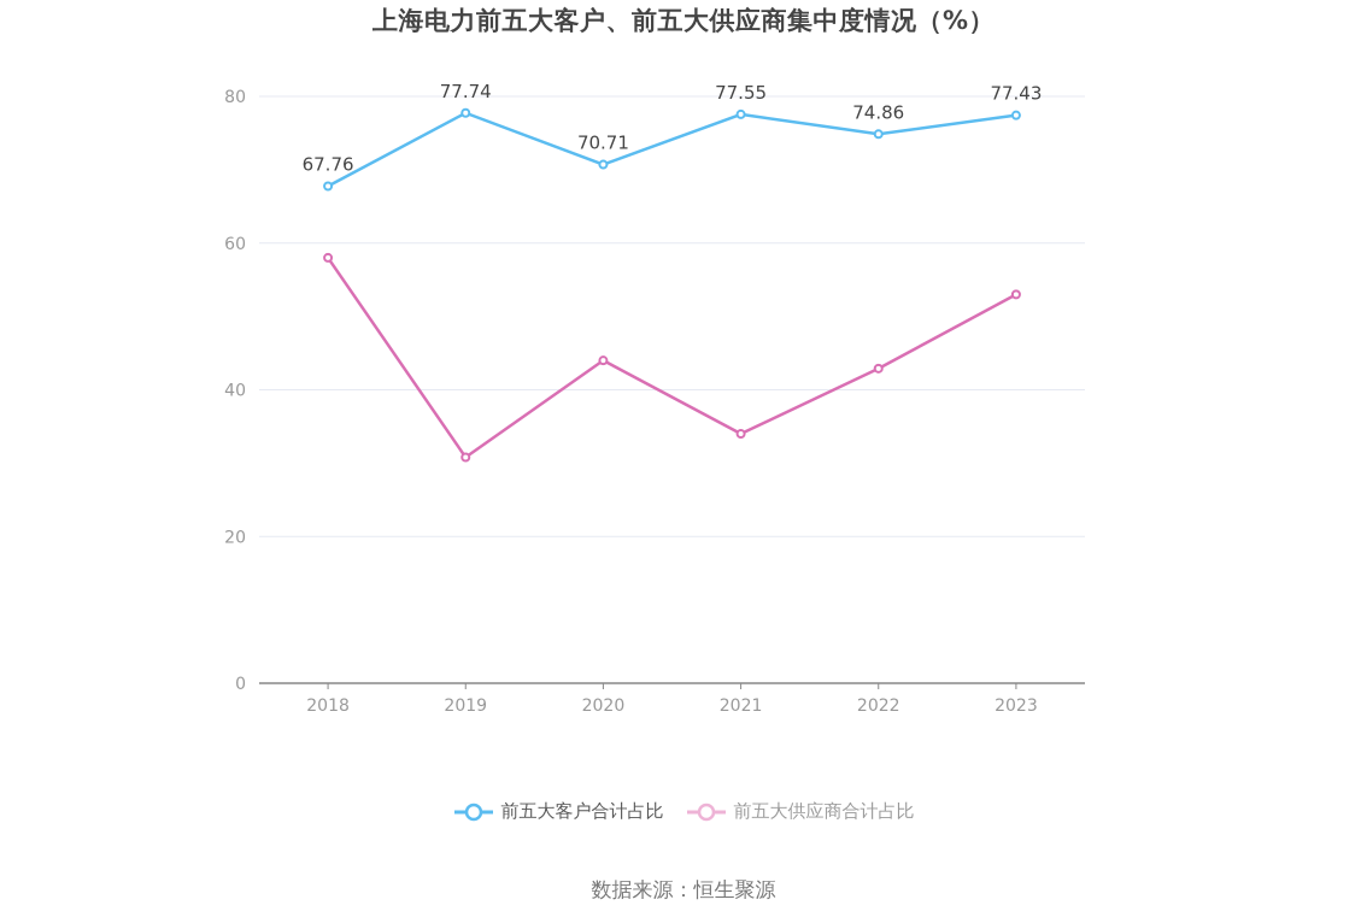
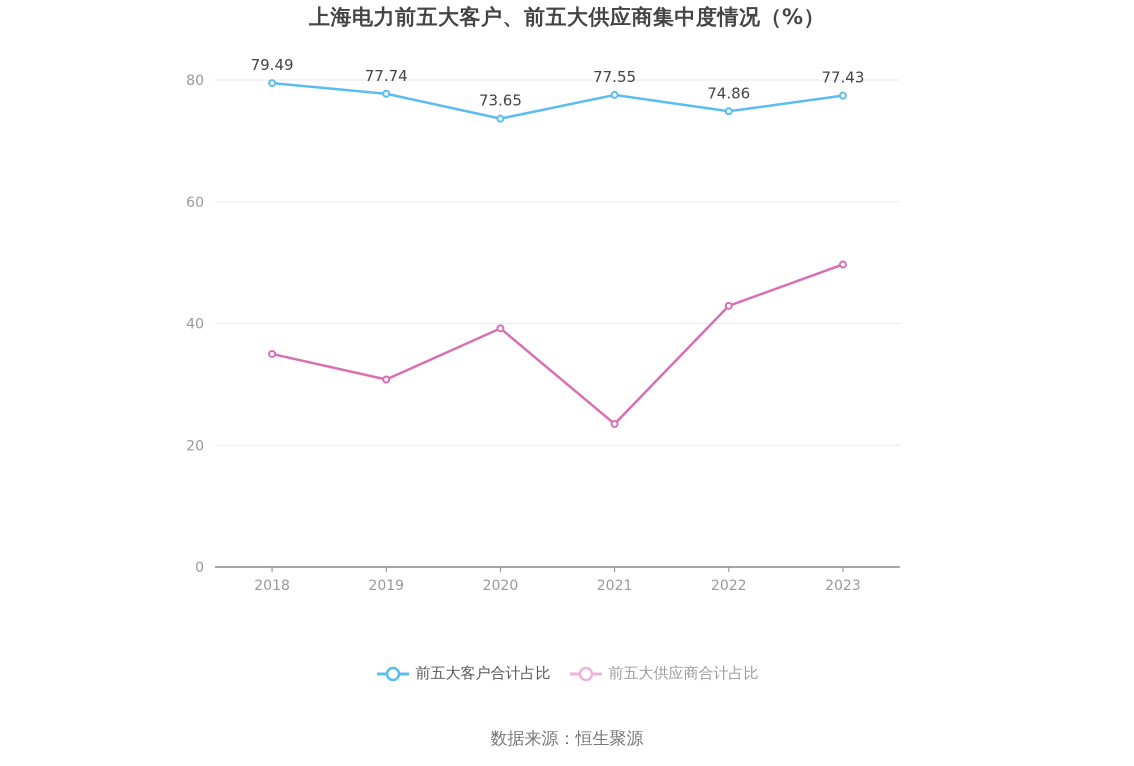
前五大客户合计占比/2018: 67.76 -> 79.49
前五大供应商合计占比/2018: 58 -> 35
前五大客户合计占比/2020: 70.71 -> 73.65
前五大供应商合计占比/2020: 44 -> 39
前五大供应商合计占比/2021: 34 -> 24
前五大供应商合计占比/2023: 53 -> 50
